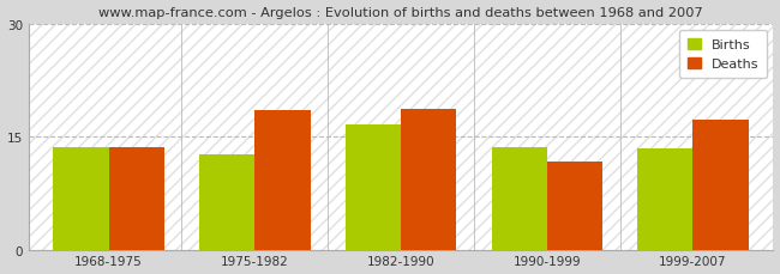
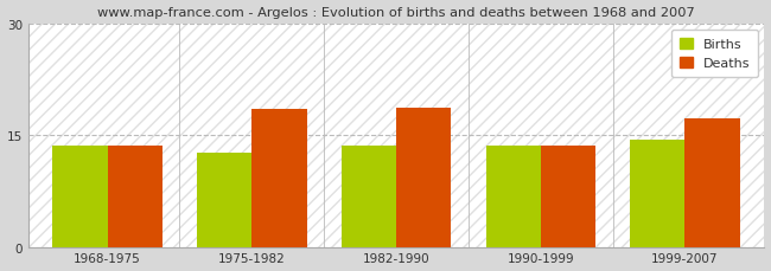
Births/1982-1990: 16.6 -> 13.5
Deaths/1990-1999: 11.6 -> 13.5
Births/1999-2007: 13.4 -> 14.4
